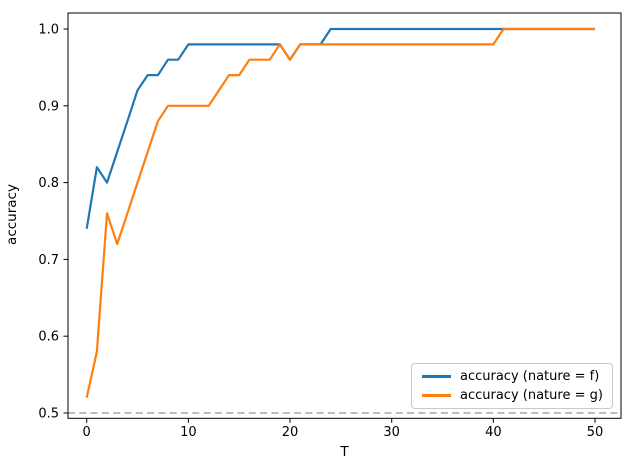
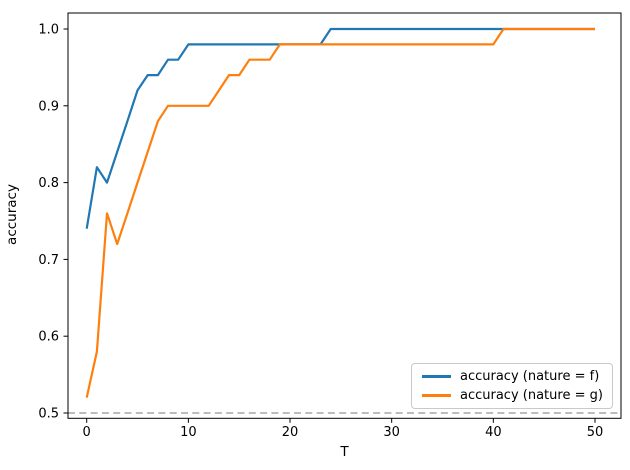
accuracy (nature = f)/20: 0.96 -> 0.98
accuracy (nature = g)/20: 0.96 -> 0.98
